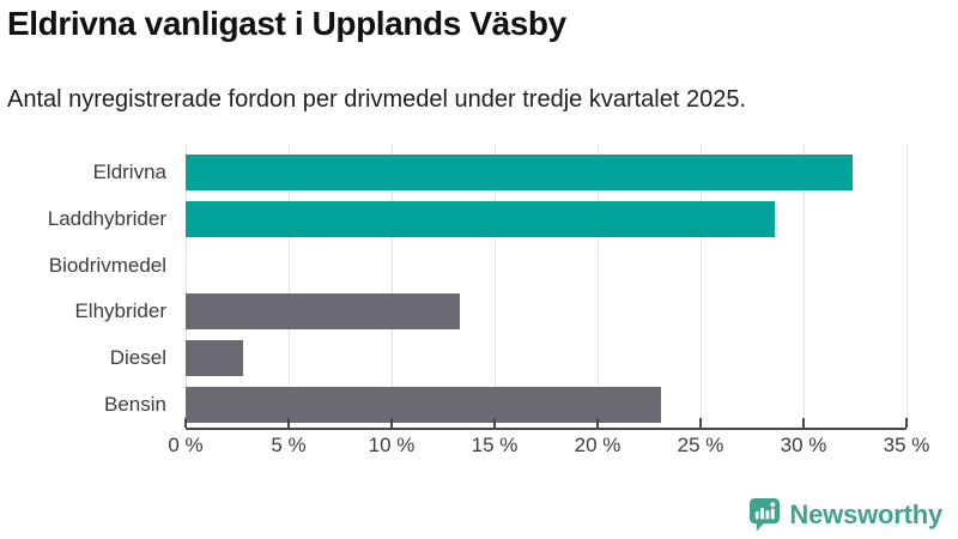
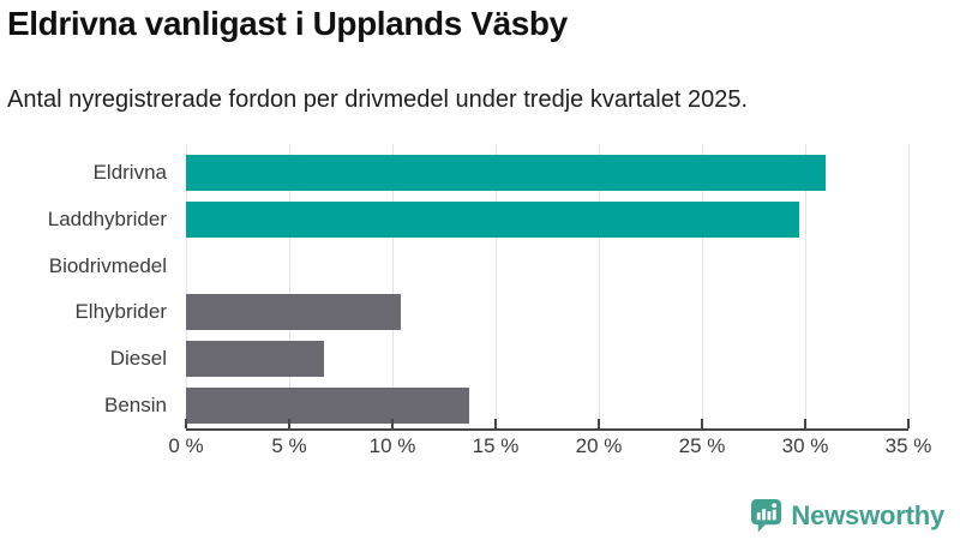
Eldrivna: 32.4% -> 31.0%
Laddhybrider: 28.6% -> 29.7%
Elhybrider: 13.3% -> 10.4%
Diesel: 2.8% -> 6.7%
Bensin: 23.1% -> 13.7%
